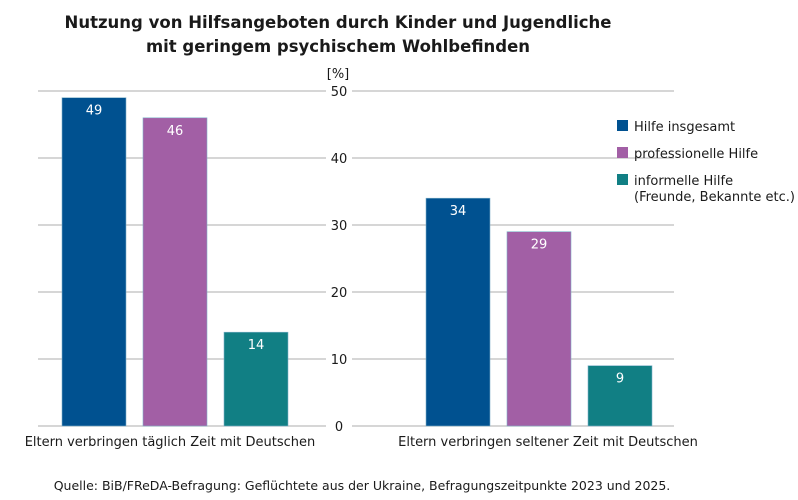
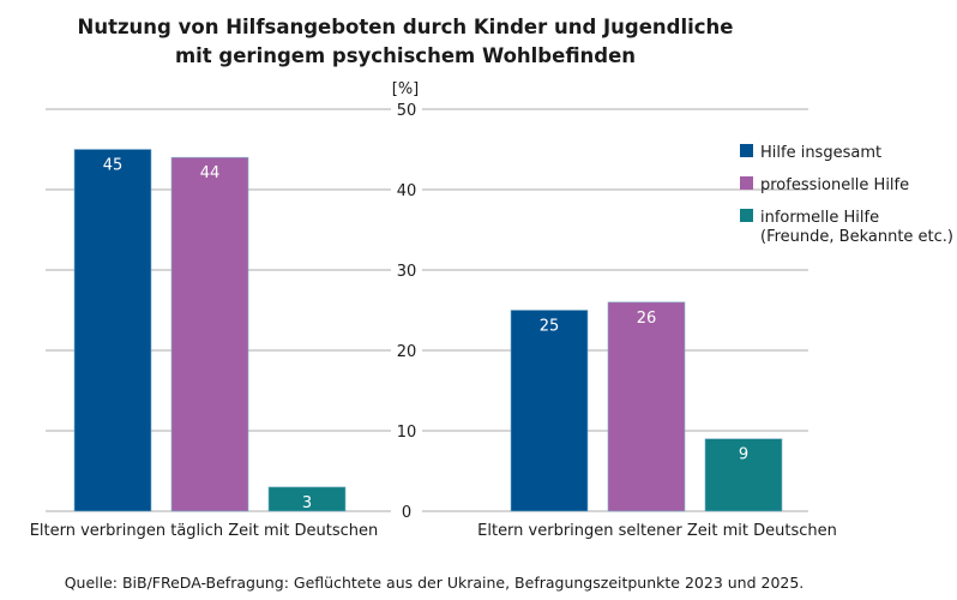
Hilfe insgesamt/Eltern verbringen täglich Zeit mit Deutschen: 49 -> 45
professionelle Hilfe/Eltern verbringen täglich Zeit mit Deutschen: 46 -> 44
informelle Hilfe (Freunde, Bekannte etc.)/Eltern verbringen täglich Zeit mit Deutschen: 14 -> 3
Hilfe insgesamt/Eltern verbringen seltener Zeit mit Deutschen: 34 -> 25
professionelle Hilfe/Eltern verbringen seltener Zeit mit Deutschen: 29 -> 26
